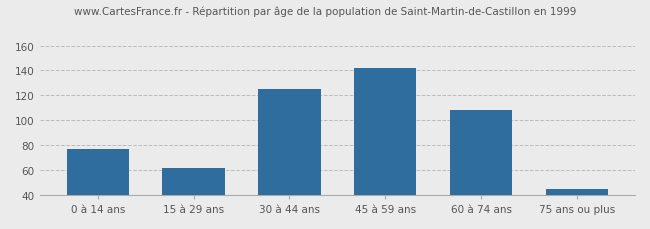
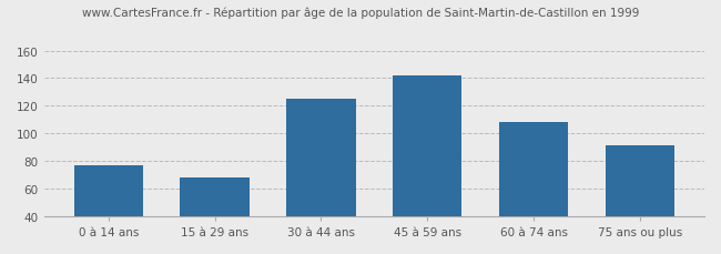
15 à 29 ans: 62 -> 68
75 ans ou plus: 45 -> 91
